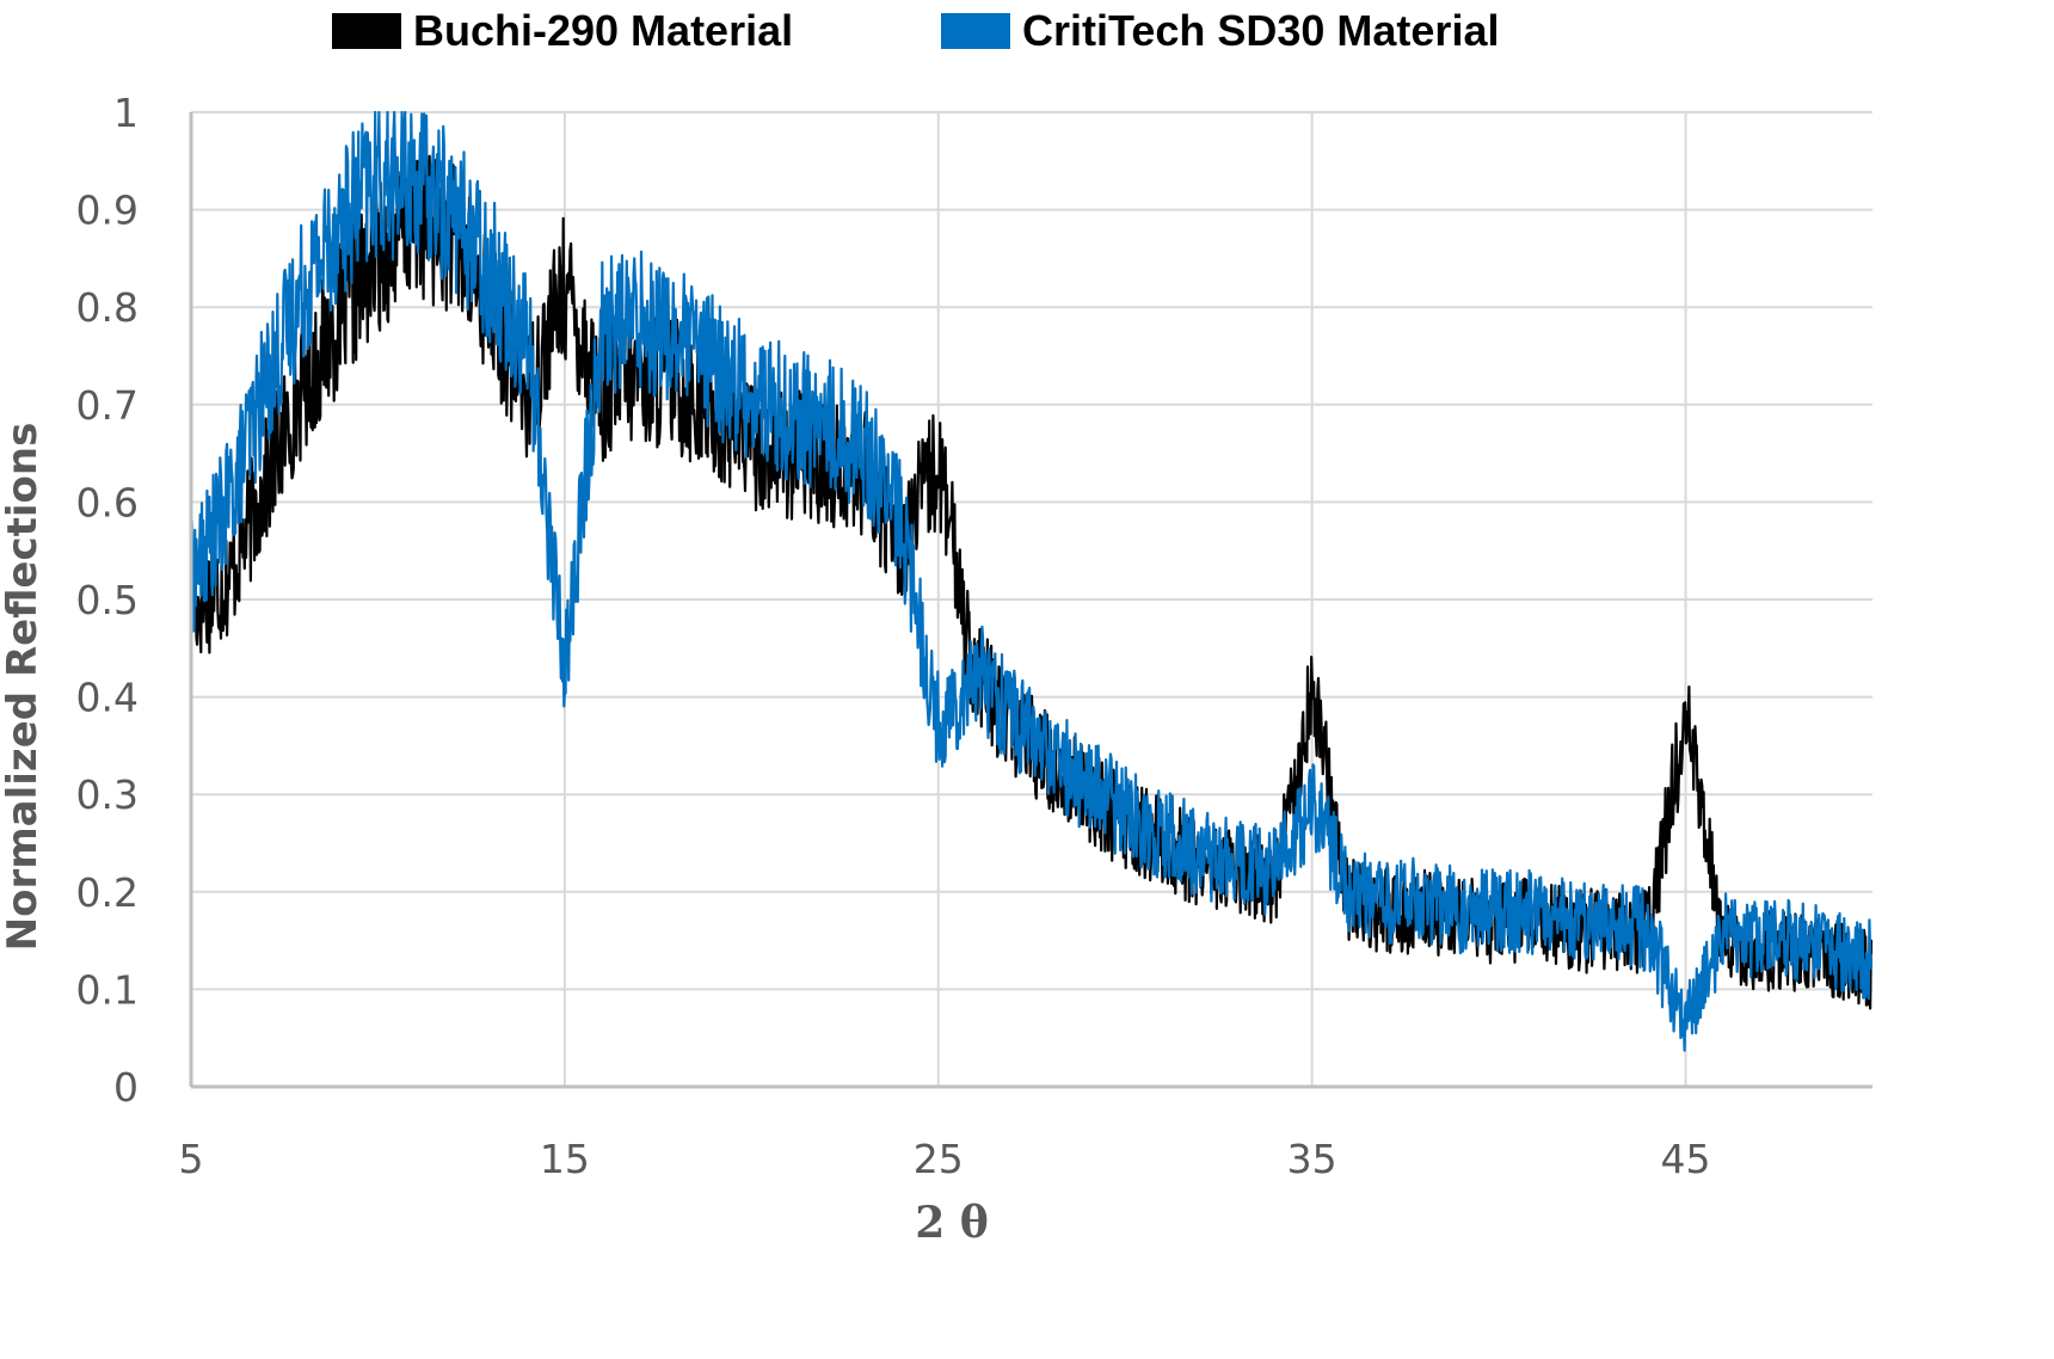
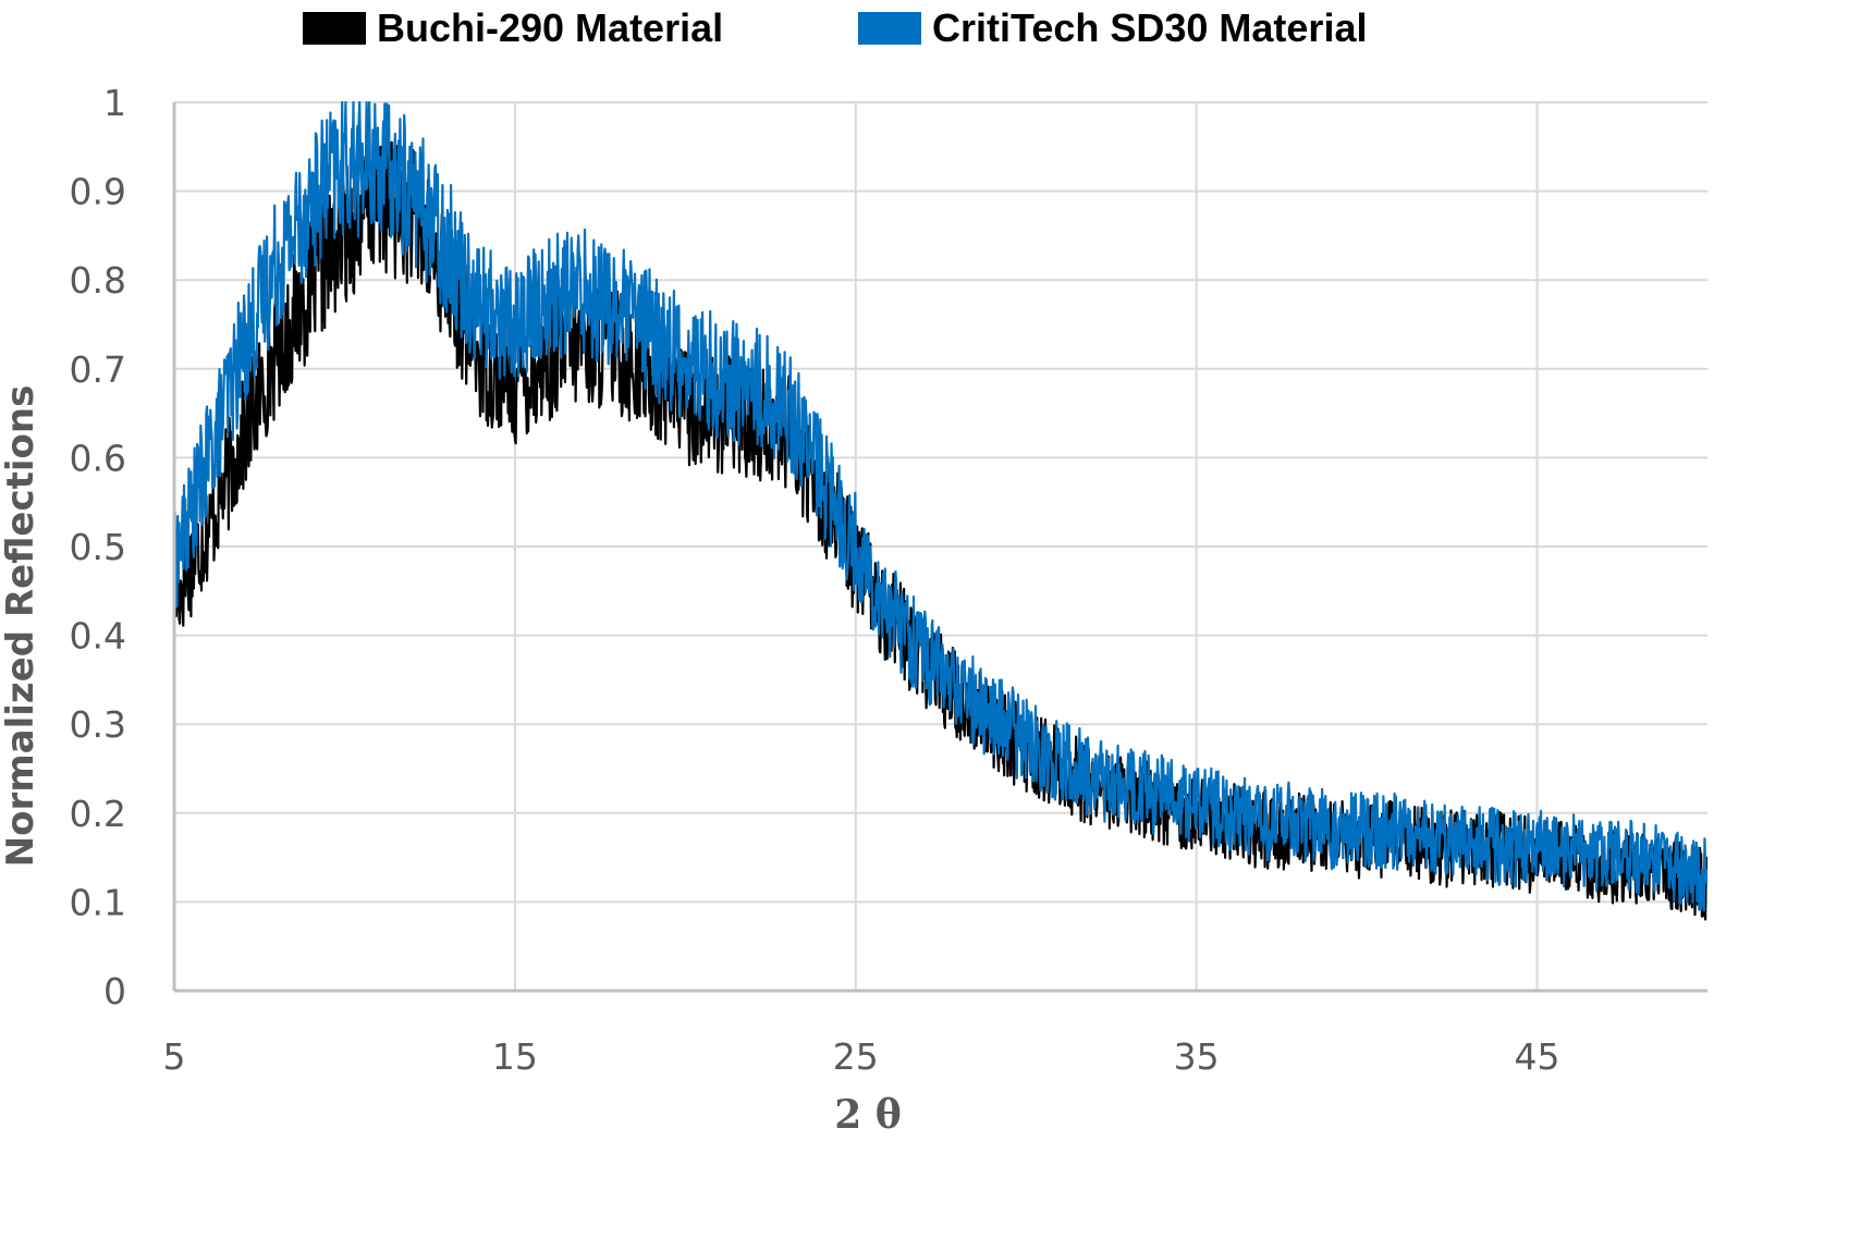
Buchi-290 Material/5: 0.49 -> 0.44
CritiTech SD30 Material/5: 0.52 -> 0.48
Buchi-290 Material/15: 0.82 -> 0.68
CritiTech SD30 Material/15: 0.43 -> 0.75
Buchi-290 Material/25: 0.64 -> 0.48
CritiTech SD30 Material/25: 0.37 -> 0.50
Buchi-290 Material/35: 0.41 -> 0.20
CritiTech SD30 Material/35: 0.29 -> 0.21
Buchi-290 Material/45: 0.38 -> 0.15
CritiTech SD30 Material/45: 0.06 -> 0.16
